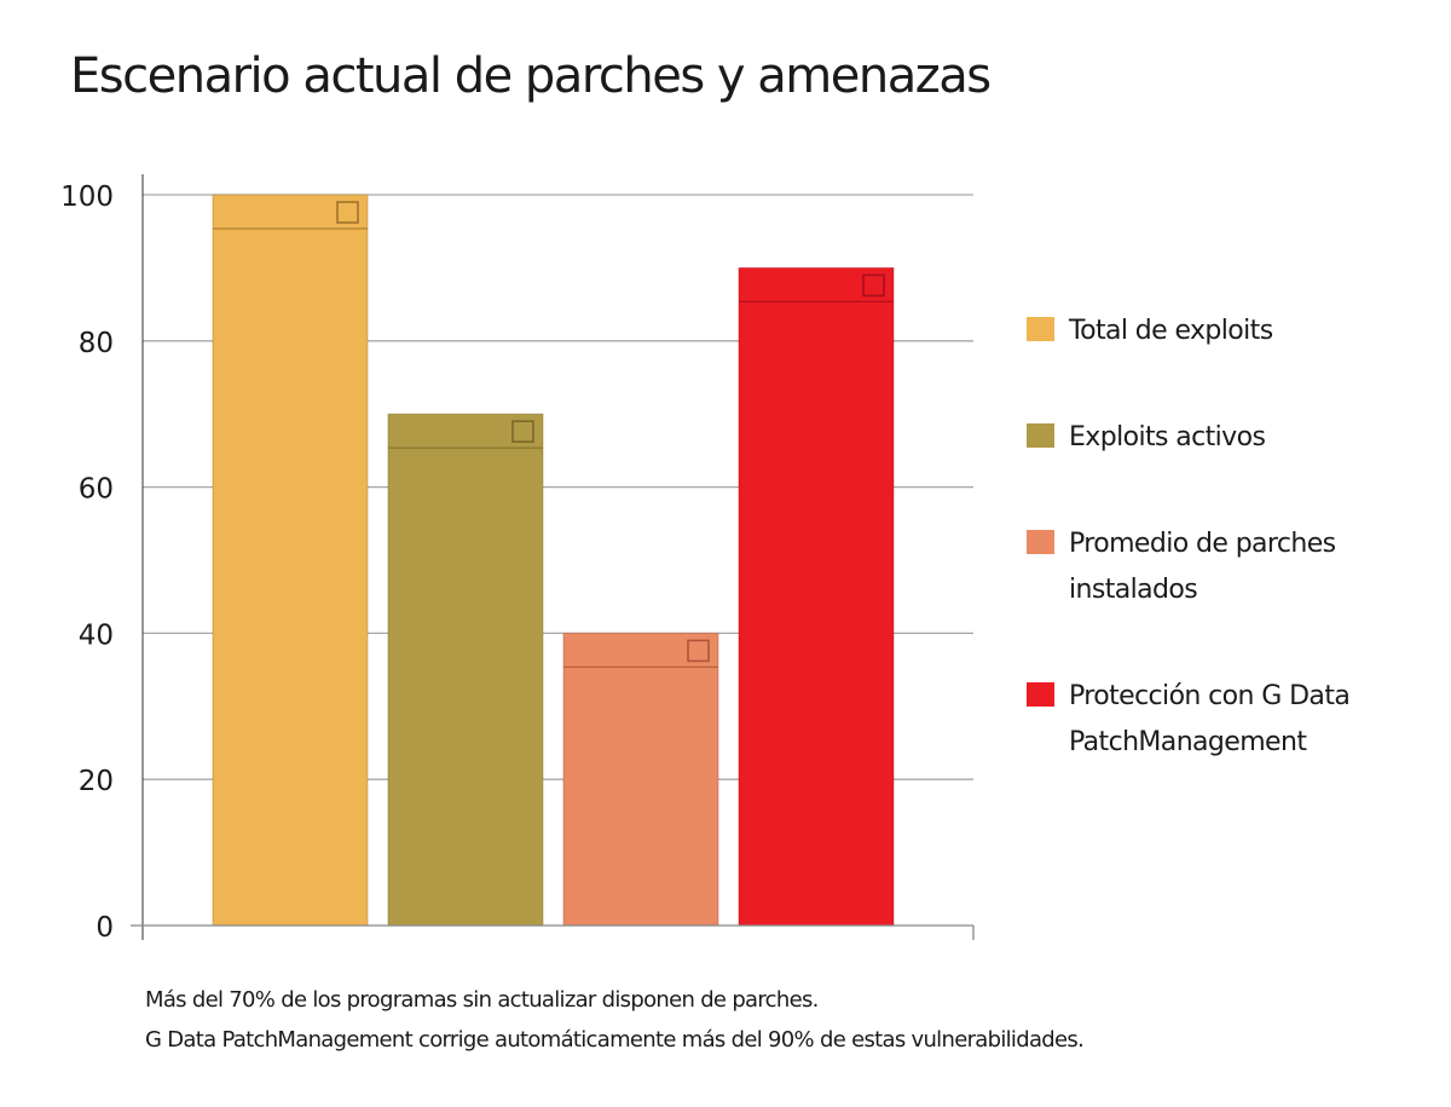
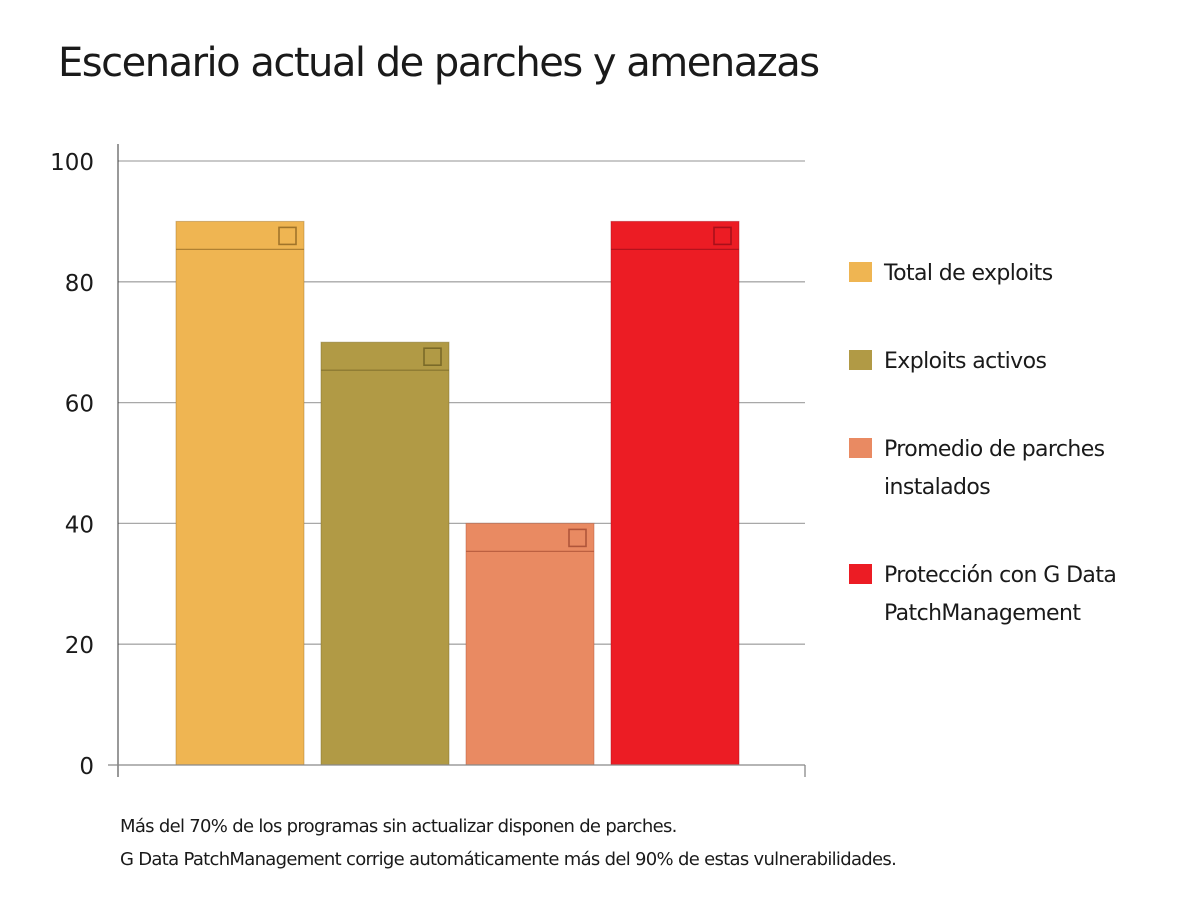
Total de exploits: 100 -> 90
